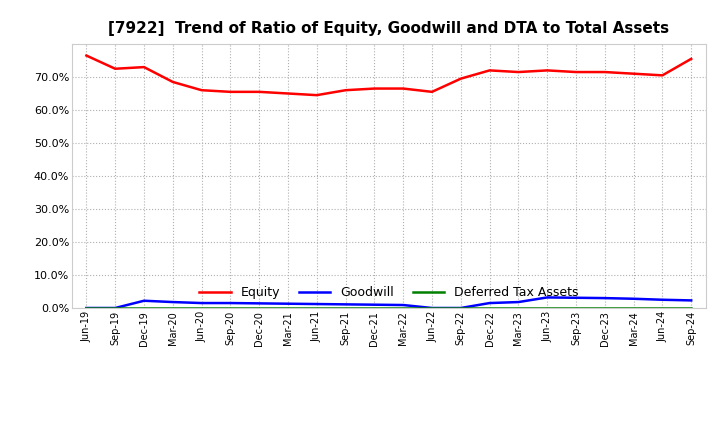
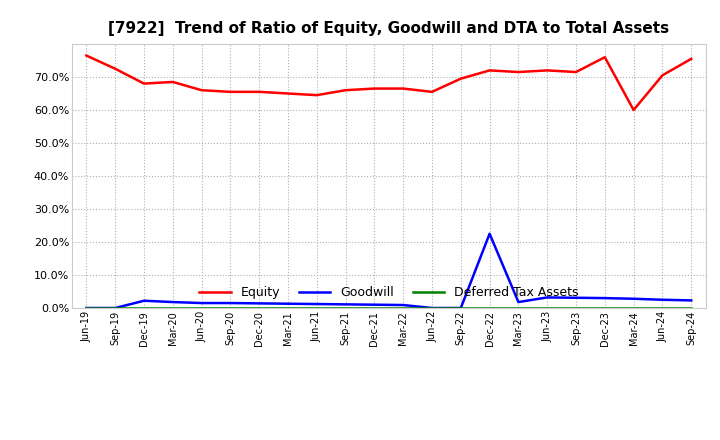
Equity/Dec-19: 73.0% -> 68.0%
Goodwill/Dec-22: 1.5% -> 22.5%
Equity/Dec-23: 71.5% -> 76.0%
Equity/Mar-24: 71.0% -> 60.0%
